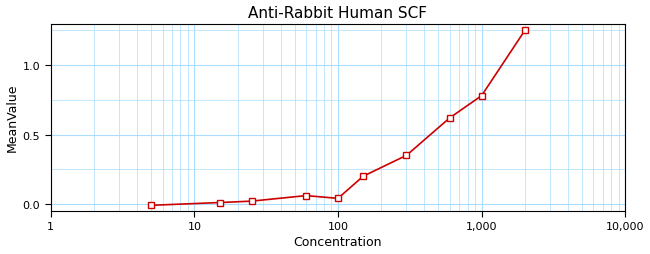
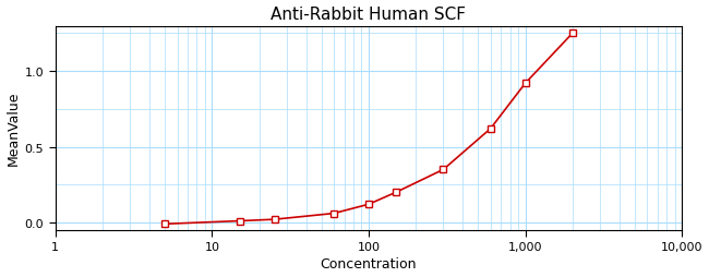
100: 0.04 -> 0.12
1,000: 0.78 -> 0.92
